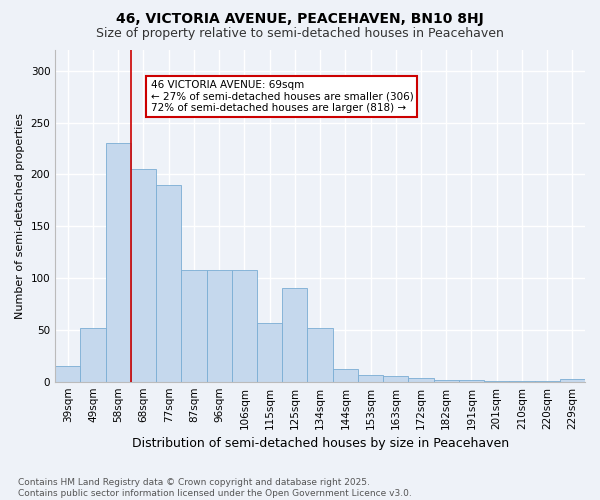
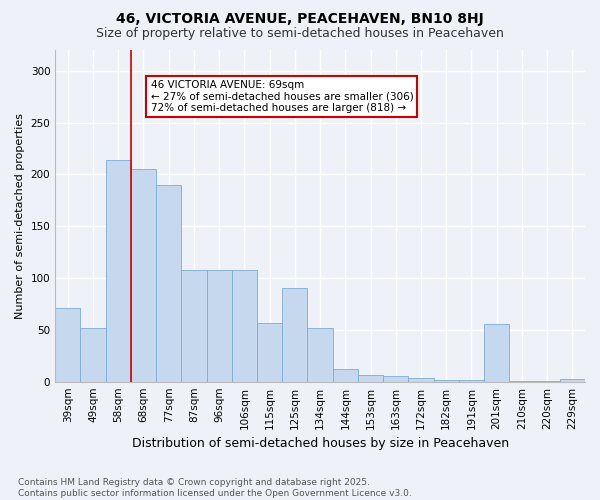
39sqm: 15 -> 71
58sqm: 230 -> 214
201sqm: 1 -> 56
